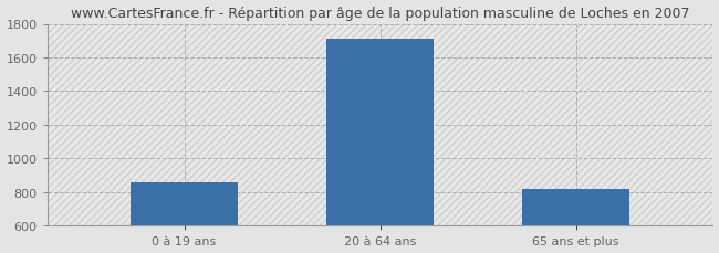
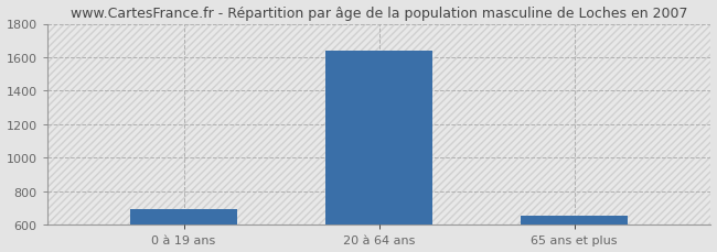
0 à 19 ans: 860 -> 690
20 à 64 ans: 1710 -> 1640
65 ans et plus: 820 -> 660
